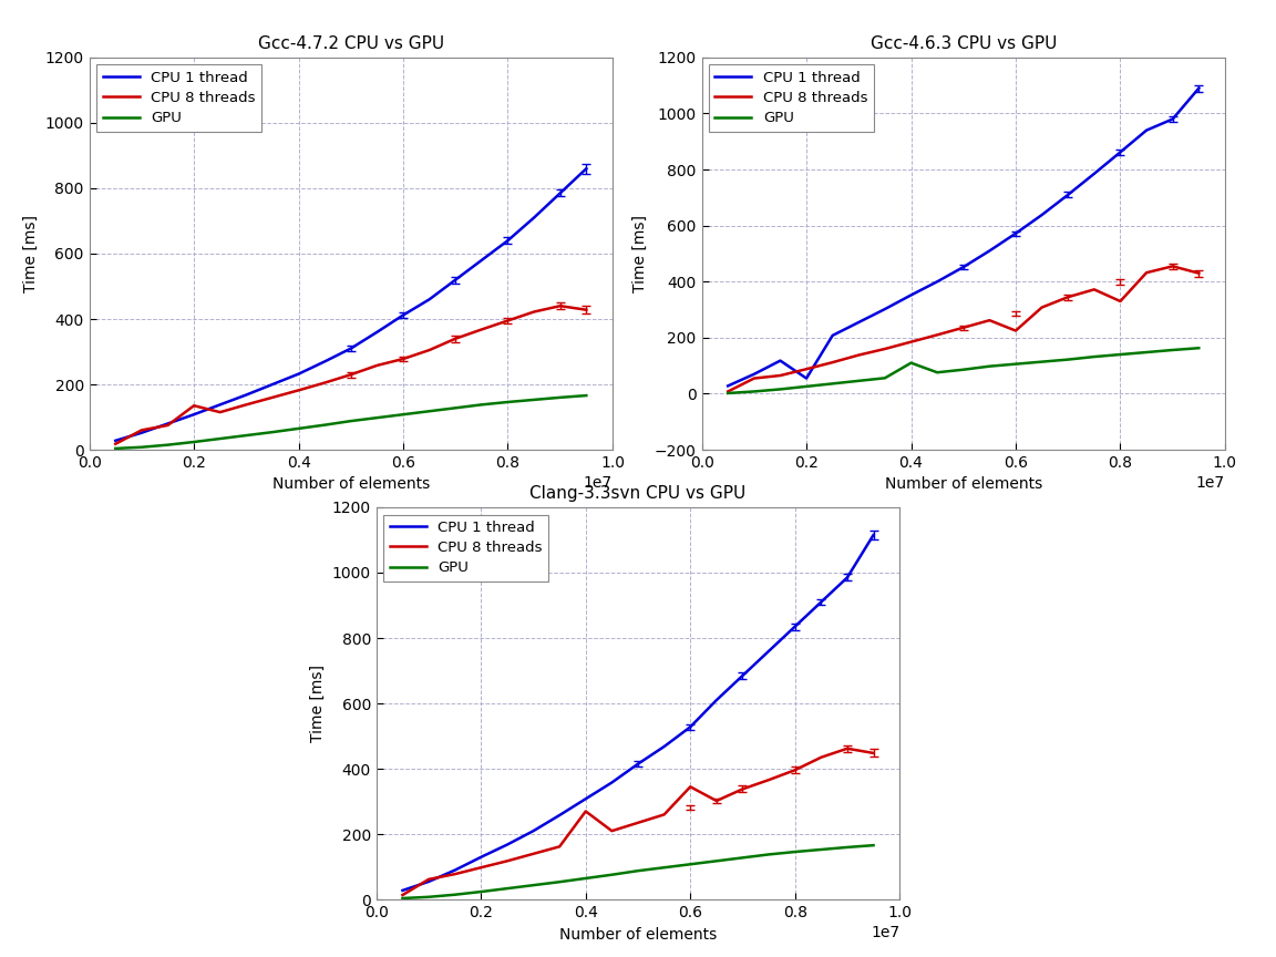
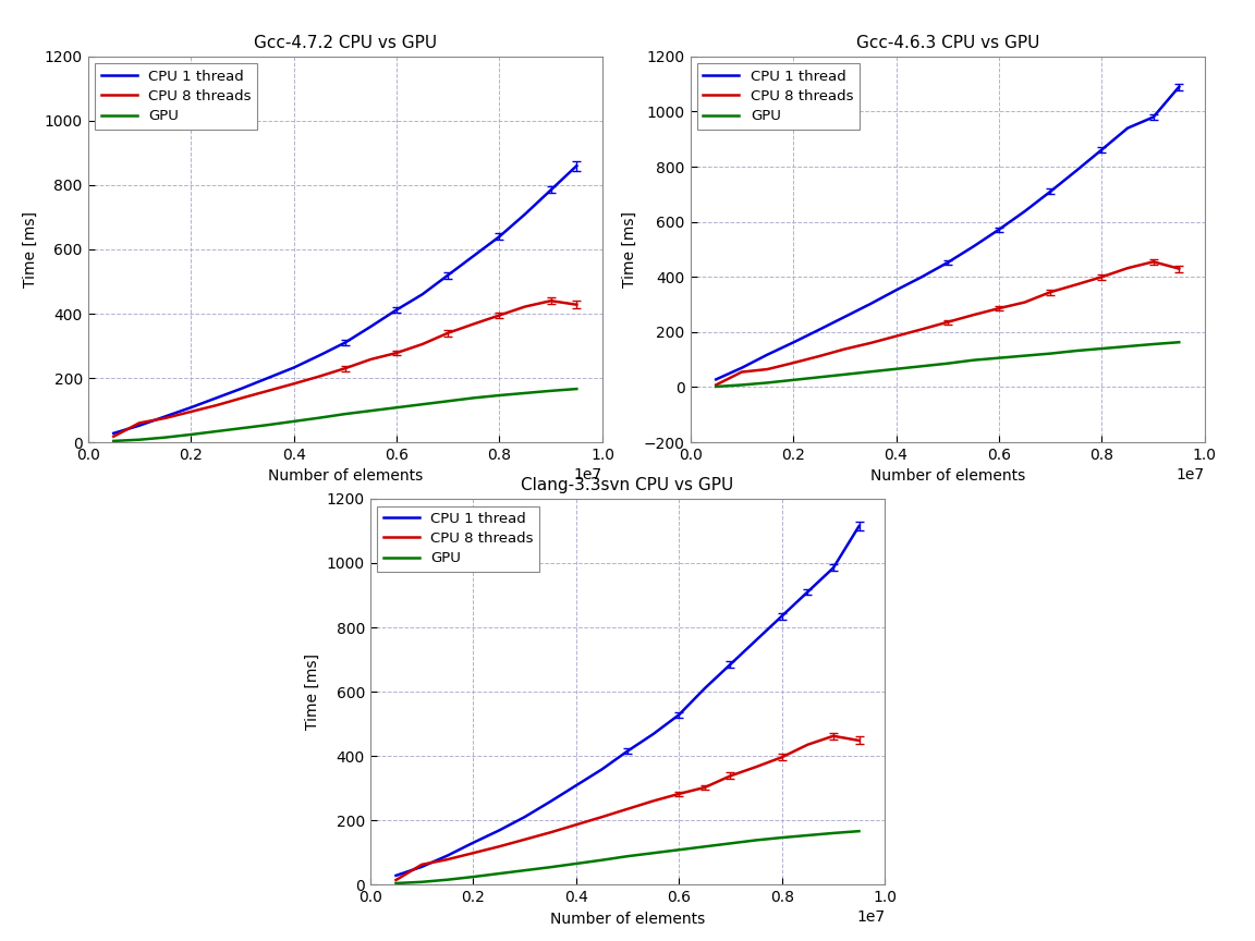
Gcc-4.7.2 CPU vs GPU/CPU 8 threads/0.2: 135 -> 95
Gcc-4.6.3 CPU vs GPU/CPU 1 thread/0.2: 55 -> 162
Gcc-4.6.3 CPU vs GPU/GPU/0.4: 110 -> 66
Gcc-4.6.3 CPU vs GPU/CPU 8 threads/0.6: 225 -> 286
Gcc-4.6.3 CPU vs GPU/CPU 8 threads/0.8: 330 -> 400
Clang-3.3svn CPU vs GPU/CPU 8 threads/0.4: 270 -> 186
Clang-3.3svn CPU vs GPU/CPU 8 threads/0.6: 345 -> 282
